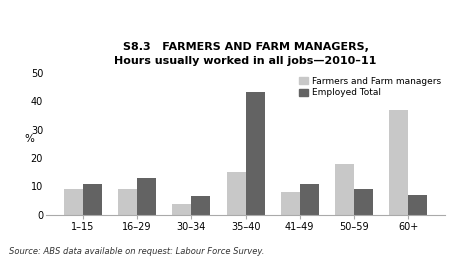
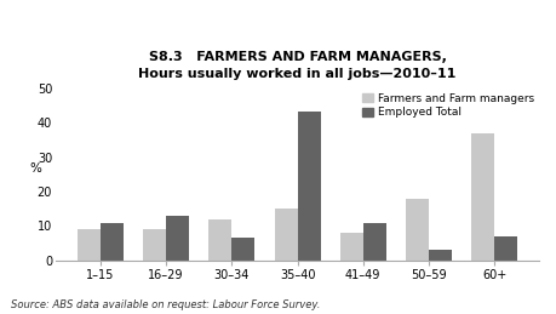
Farmers and Farm managers/30–34: 4 -> 12
Employed Total/50–59: 9.0 -> 3.0
